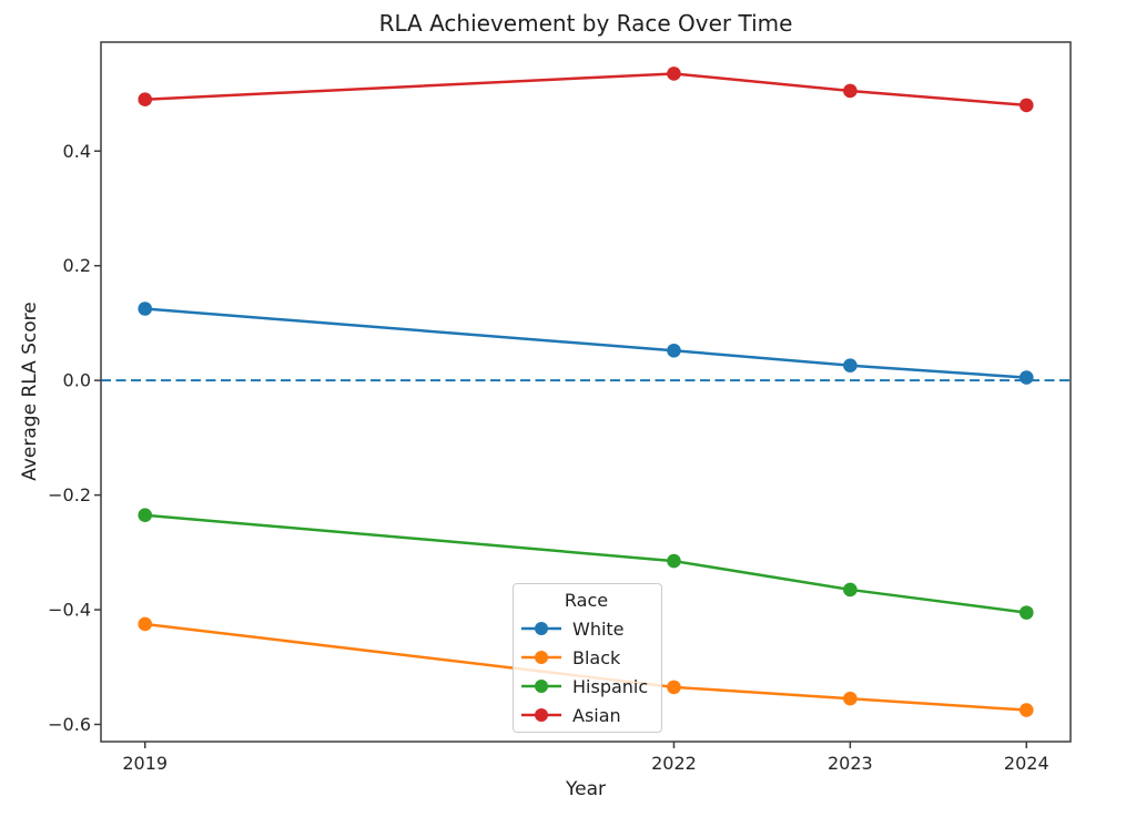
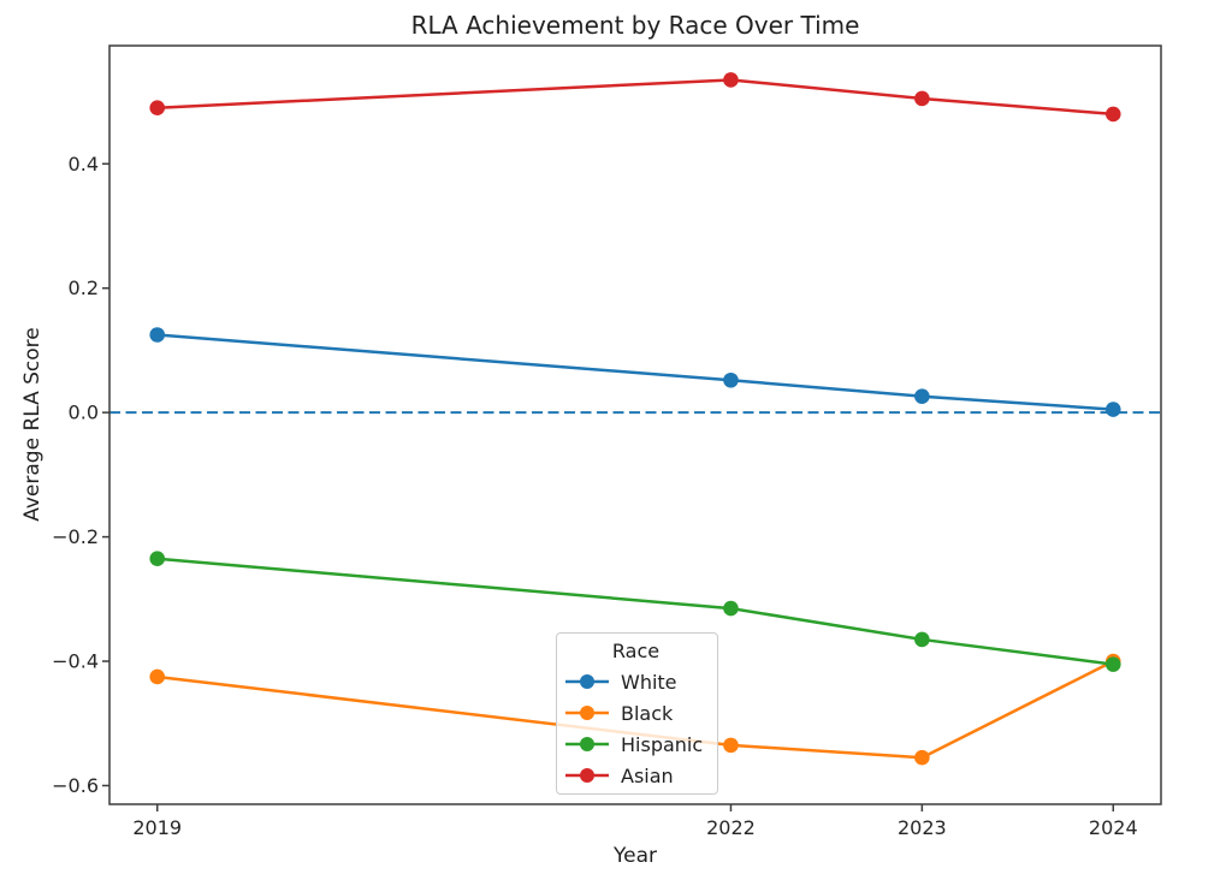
Black/2024: -0.57 -> -0.40
